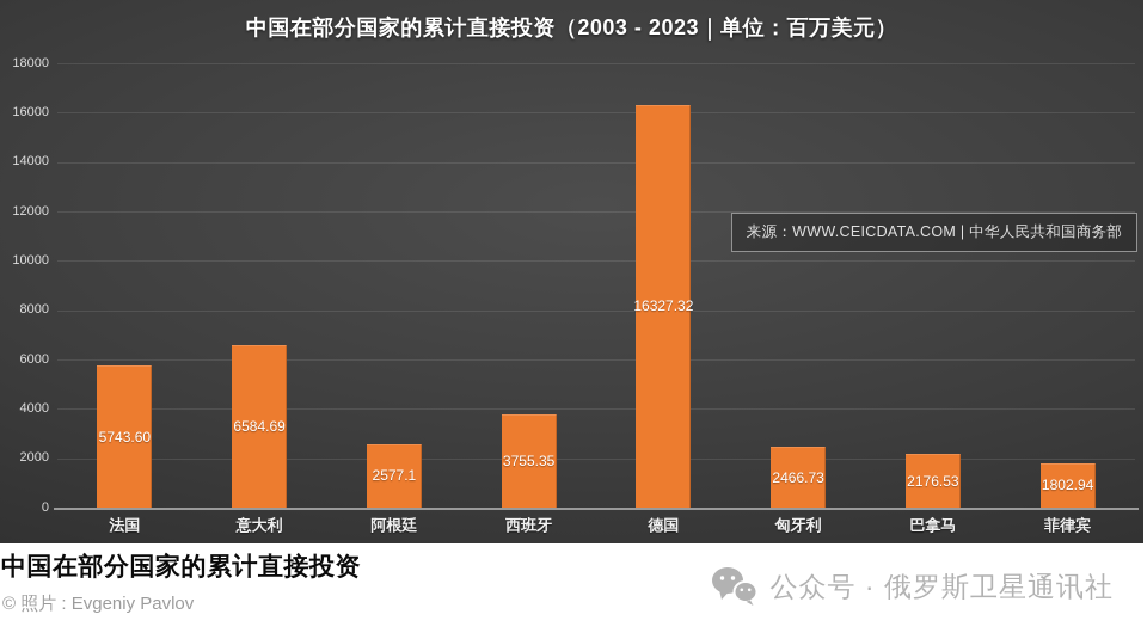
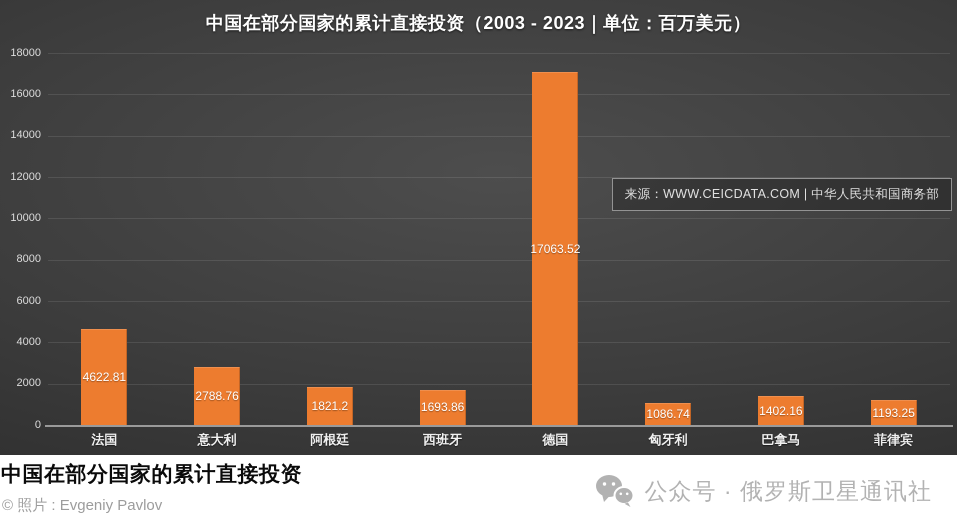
法国: 5743.60 -> 4622.81
意大利: 6584.69 -> 2788.76
阿根廷: 2577.1 -> 1821.2
西班牙: 3755.35 -> 1693.86
德国: 16327.32 -> 17063.52
匈牙利: 2466.73 -> 1086.74
巴拿马: 2176.53 -> 1402.16
菲律宾: 1802.94 -> 1193.25
